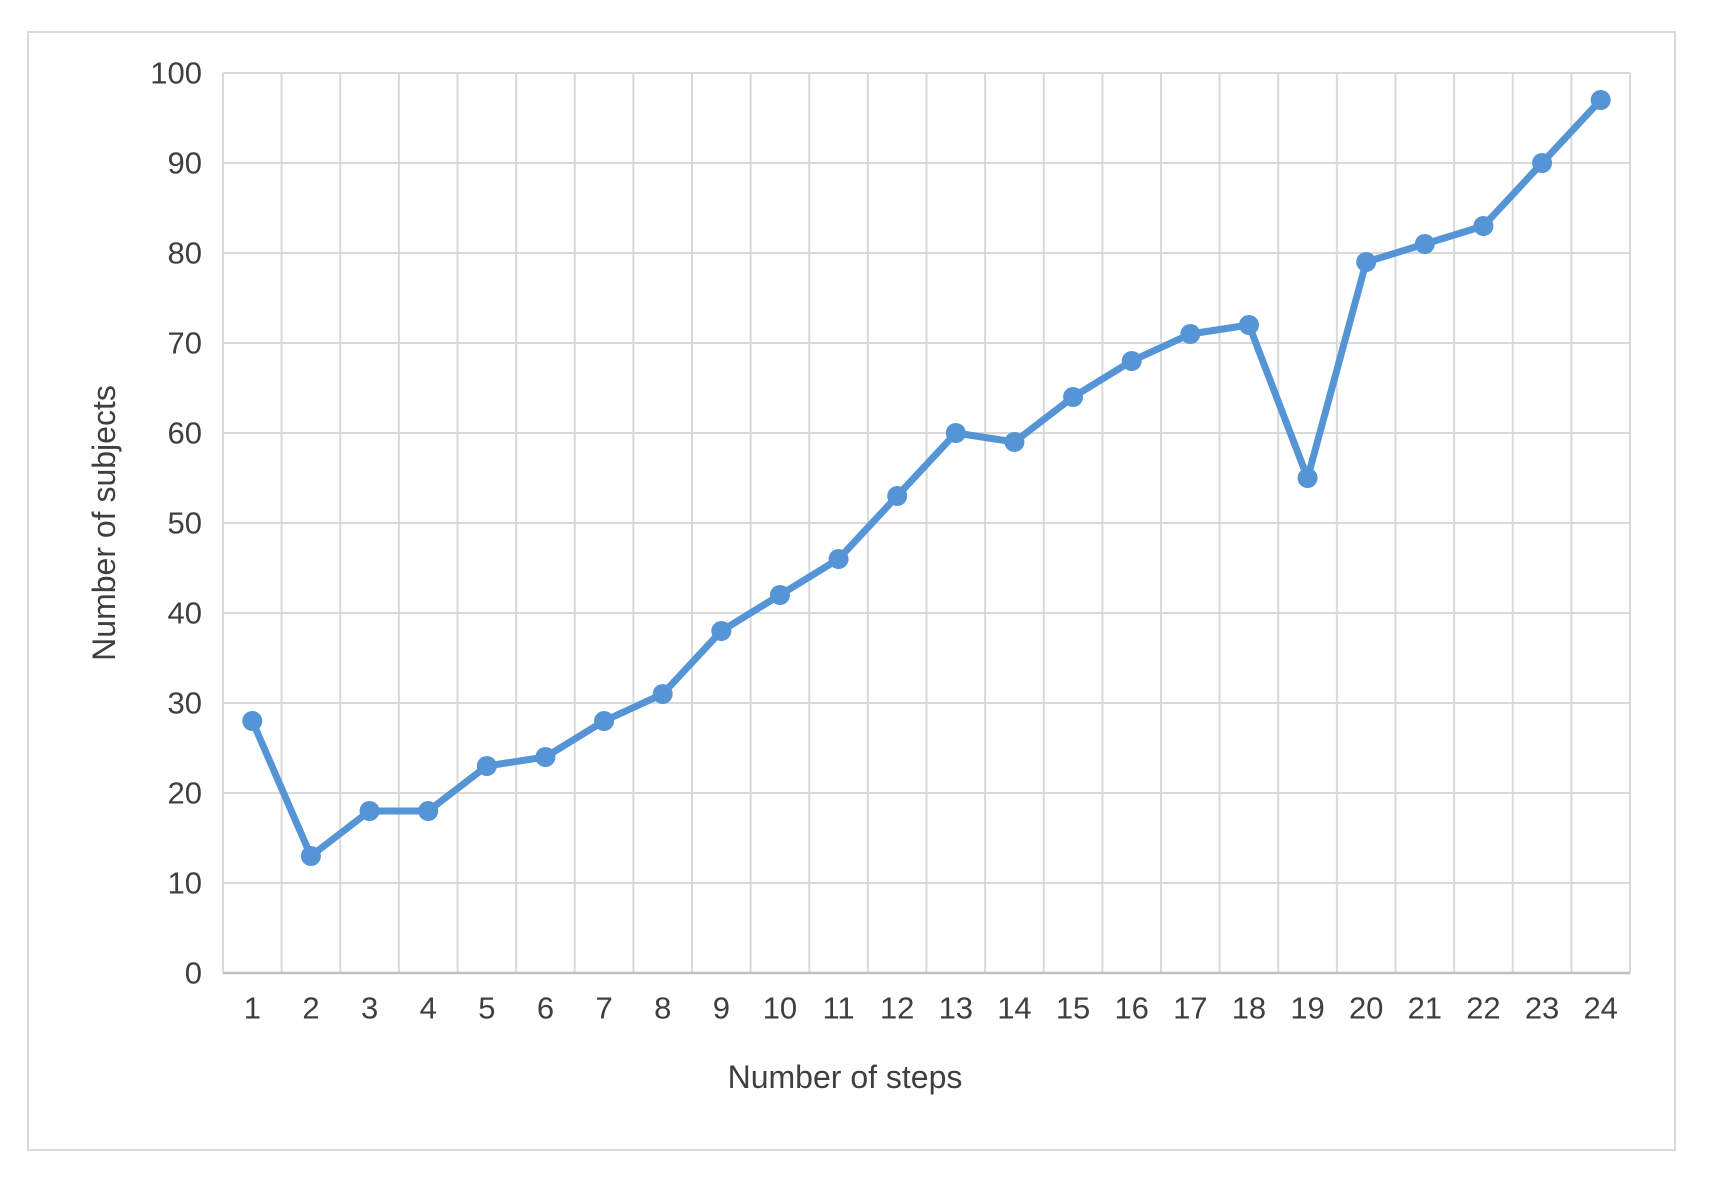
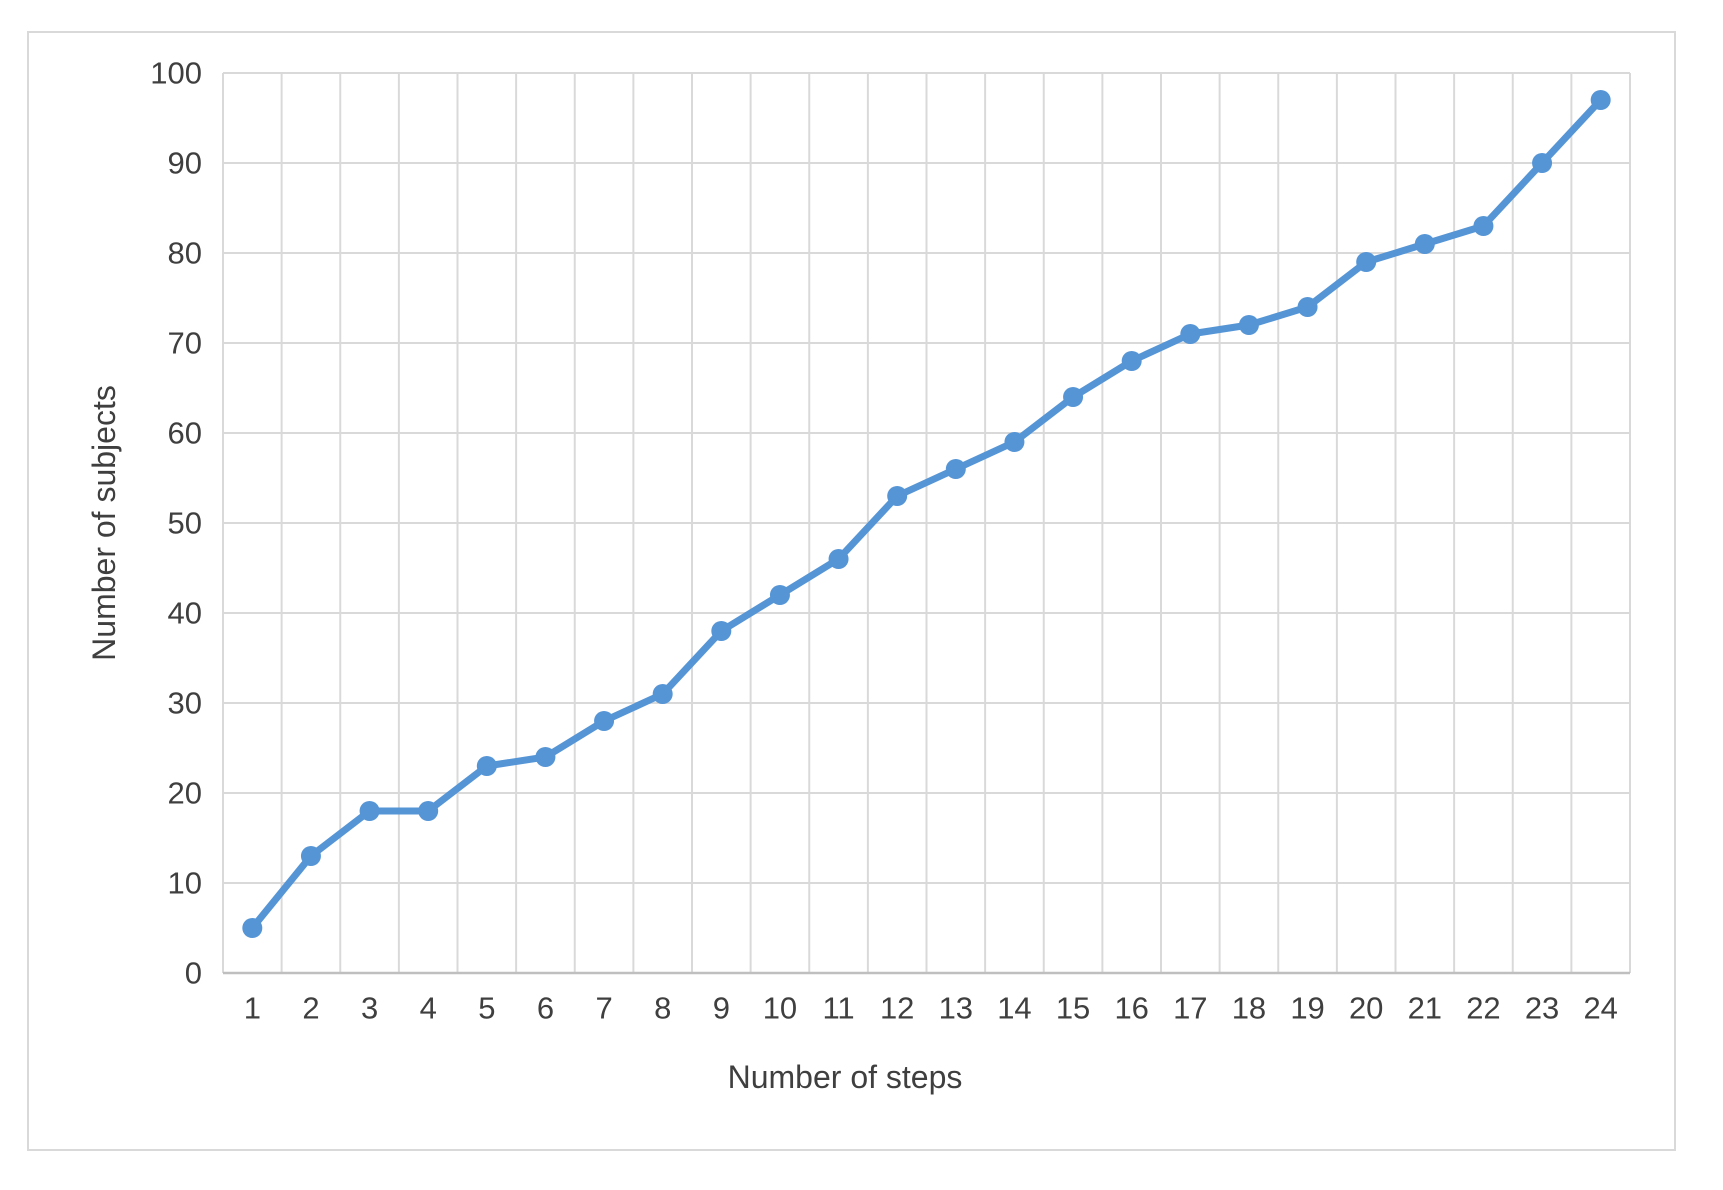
1: 28 -> 5
13: 60 -> 56
19: 55 -> 74
